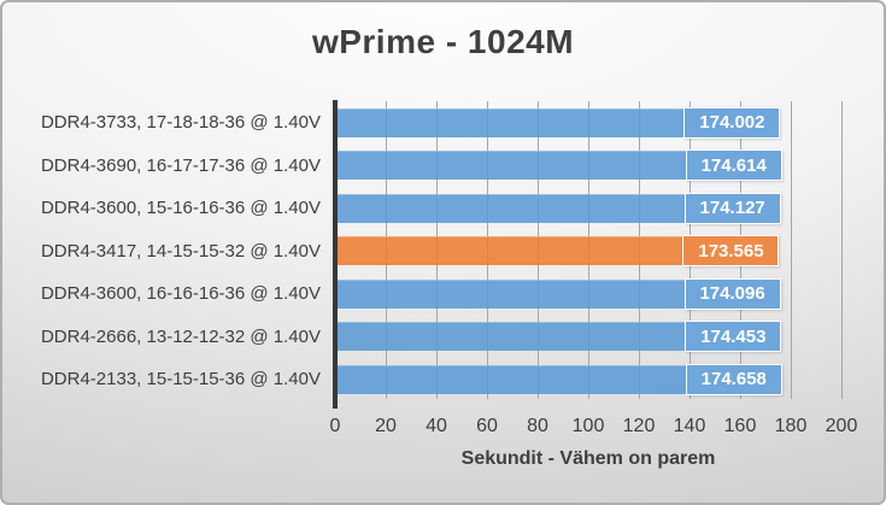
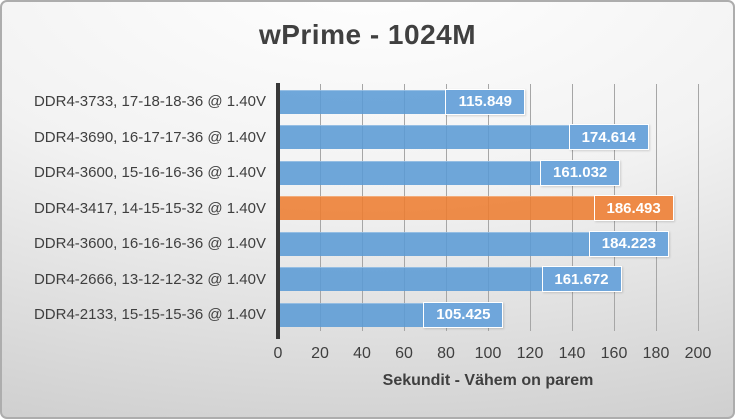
DDR4-3733, 17-18-18-36 @ 1.40V: 174.002 -> 115.849
DDR4-3600, 15-16-16-36 @ 1.40V: 174.127 -> 161.032
DDR4-3417, 14-15-15-32 @ 1.40V: 173.565 -> 186.493
DDR4-3600, 16-16-16-36 @ 1.40V: 174.096 -> 184.223
DDR4-2666, 13-12-12-32 @ 1.40V: 174.453 -> 161.672
DDR4-2133, 15-15-15-36 @ 1.40V: 174.658 -> 105.425
